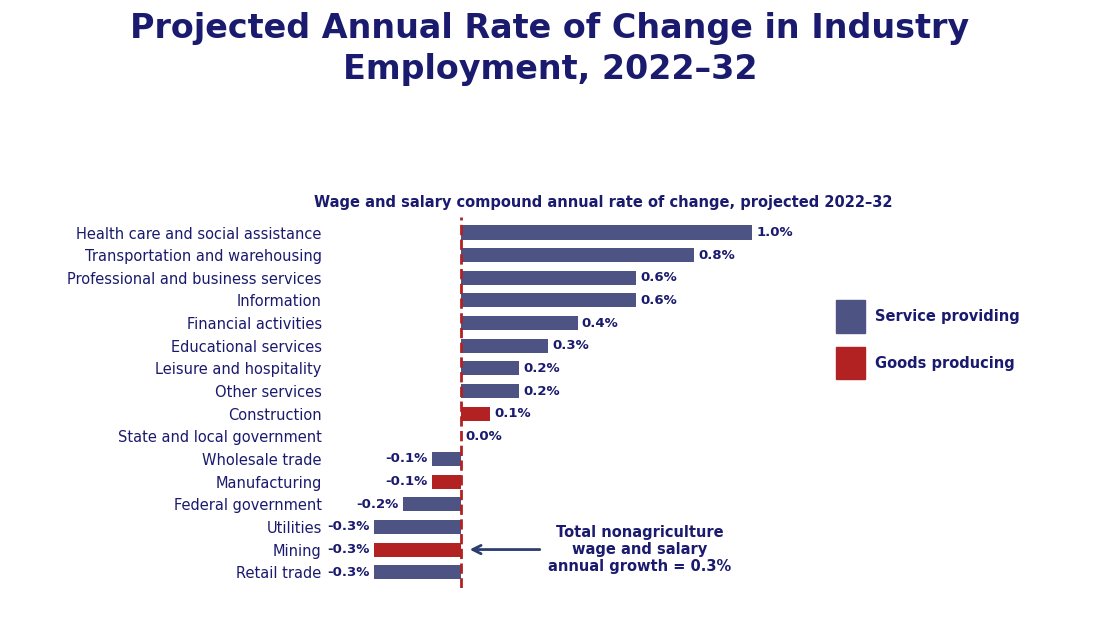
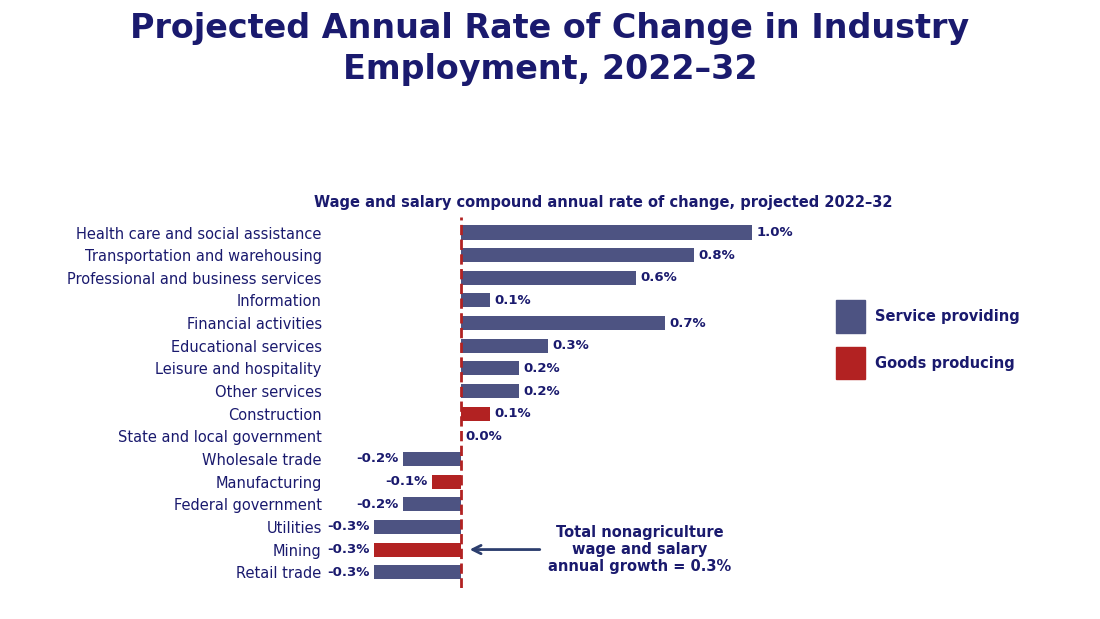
Information: 0.6% -> 0.1%
Financial activities: 0.4% -> 0.7%
Wholesale trade: -0.1% -> -0.2%
